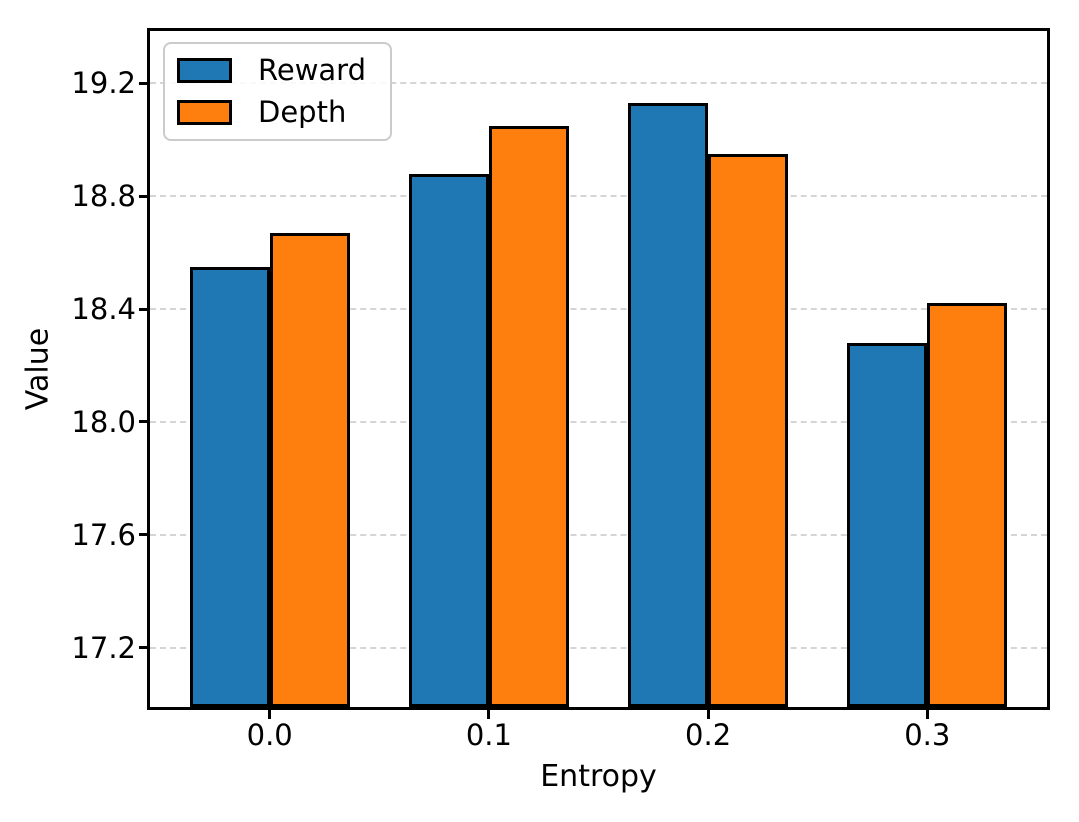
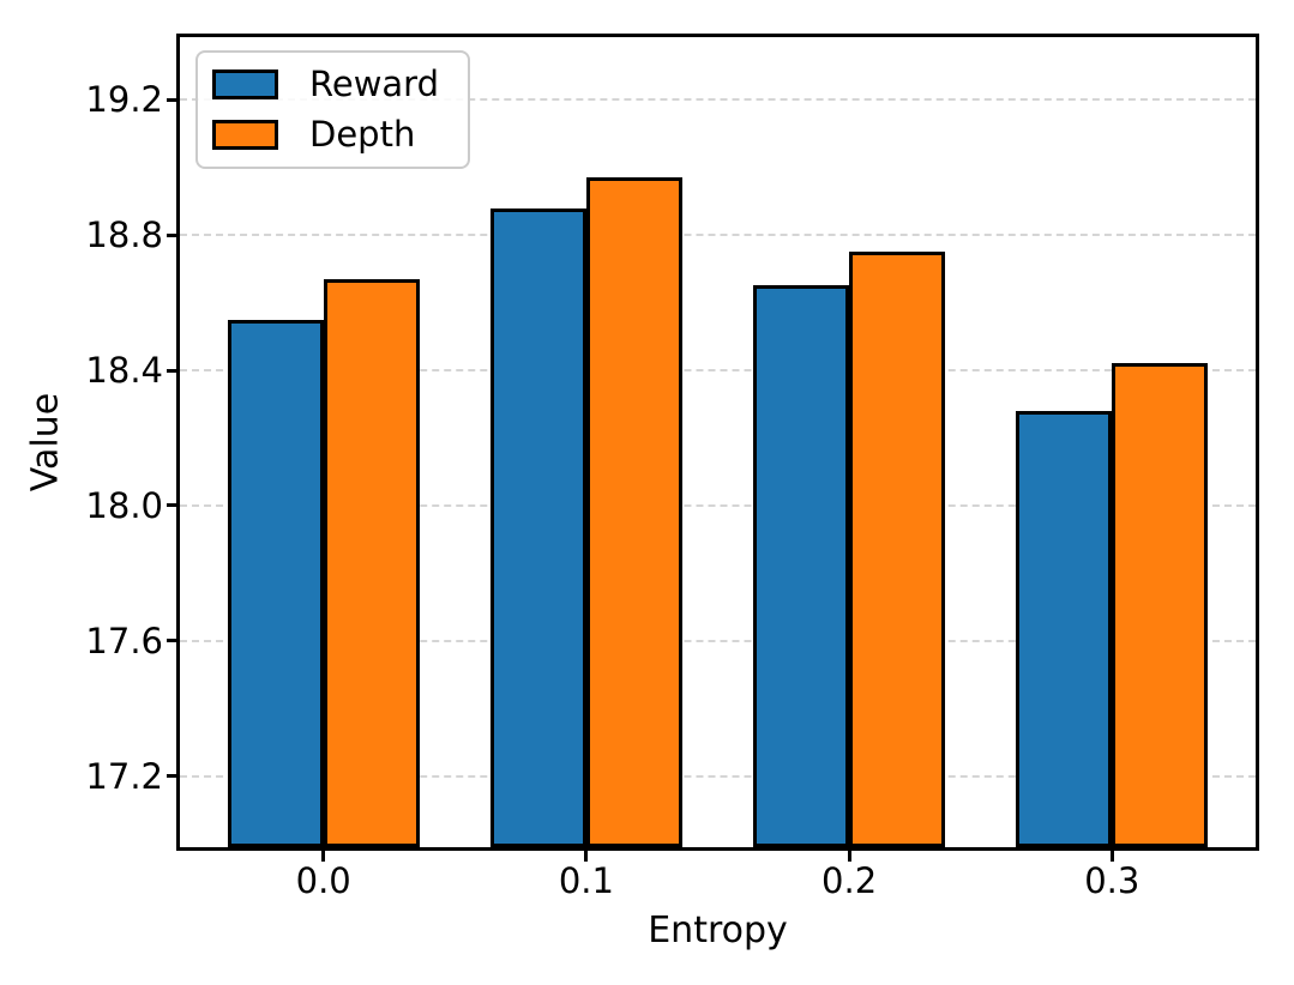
Depth/0.1: 19.05 -> 18.97
Reward/0.2: 19.13 -> 18.65
Depth/0.2: 18.95 -> 18.75
